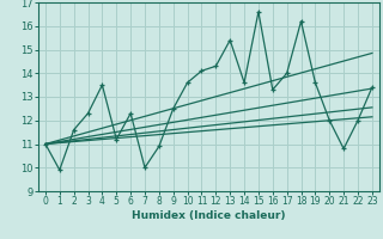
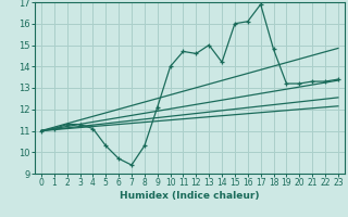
1: 9.9 -> 11.1
2: 11.6 -> 11.3
3: 12.3 -> 11.3
4: 13.5 -> 11.1
5: 11.2 -> 10.3
6: 12.3 -> 9.7
7: 10.0 -> 9.4
8: 10.9 -> 10.3
9: 12.5 -> 12.1
10: 13.6 -> 14.0
11: 14.1 -> 14.7
12: 14.3 -> 14.6
13: 15.4 -> 15.0
14: 13.6 -> 14.2
15: 16.6 -> 16.0
16: 13.3 -> 16.1
17: 14.0 -> 16.9
18: 16.2 -> 14.8
19: 13.6 -> 13.2
20: 12.0 -> 13.2
21: 10.8 -> 13.3
22: 12.0 -> 13.3
